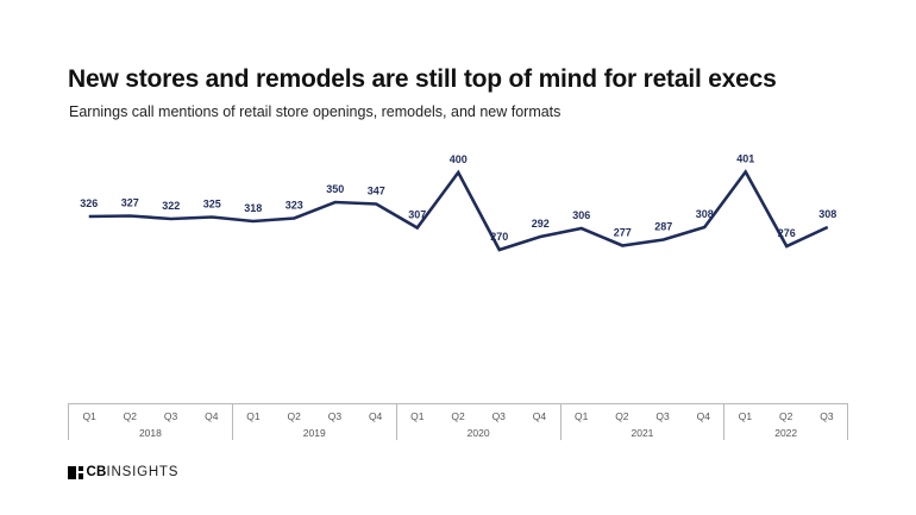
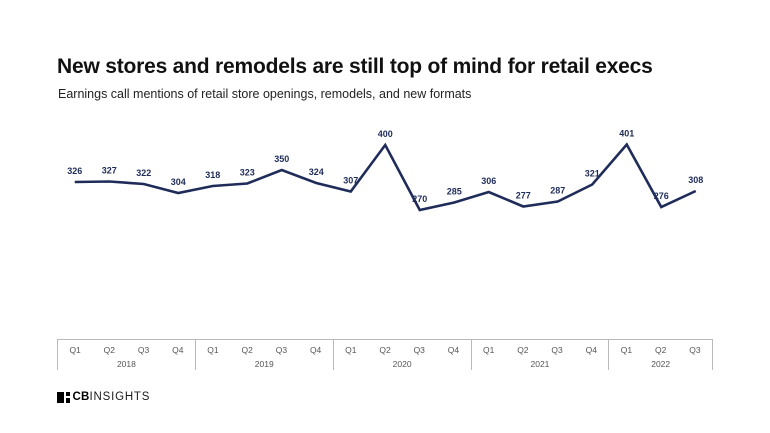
Q4 2018: 325 -> 304
Q4 2019: 347 -> 324
Q4 2020: 292 -> 285
Q4 2021: 308 -> 321
